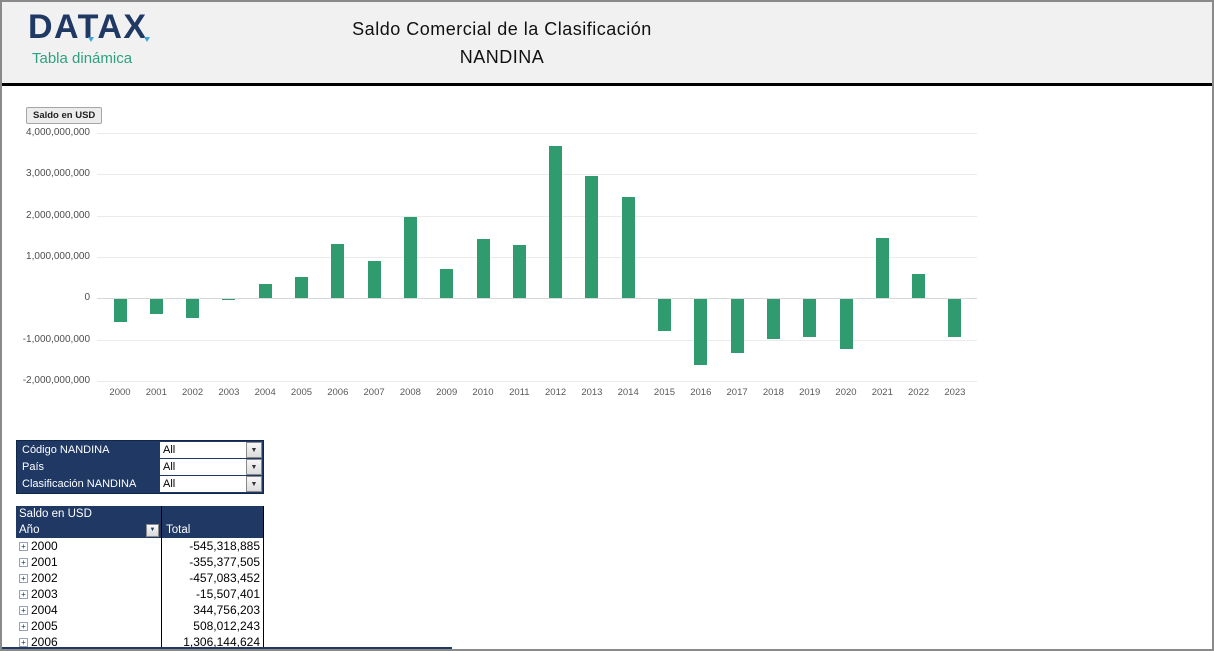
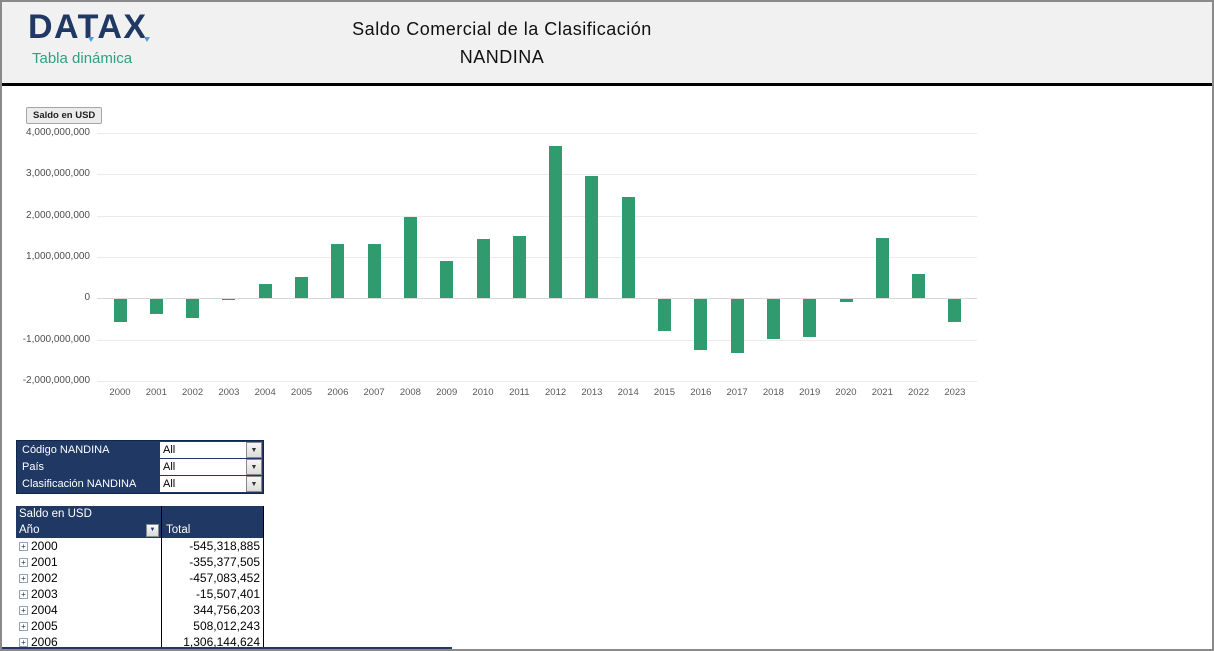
2007: 900000000 -> 1300000000
2009: 700000000 -> 900000000
2011: 1300000000 -> 1500000000
2016: -1600000000 -> -1200000000
2020: -1200000000 -> -100000000
2023: -900000000 -> -600000000
